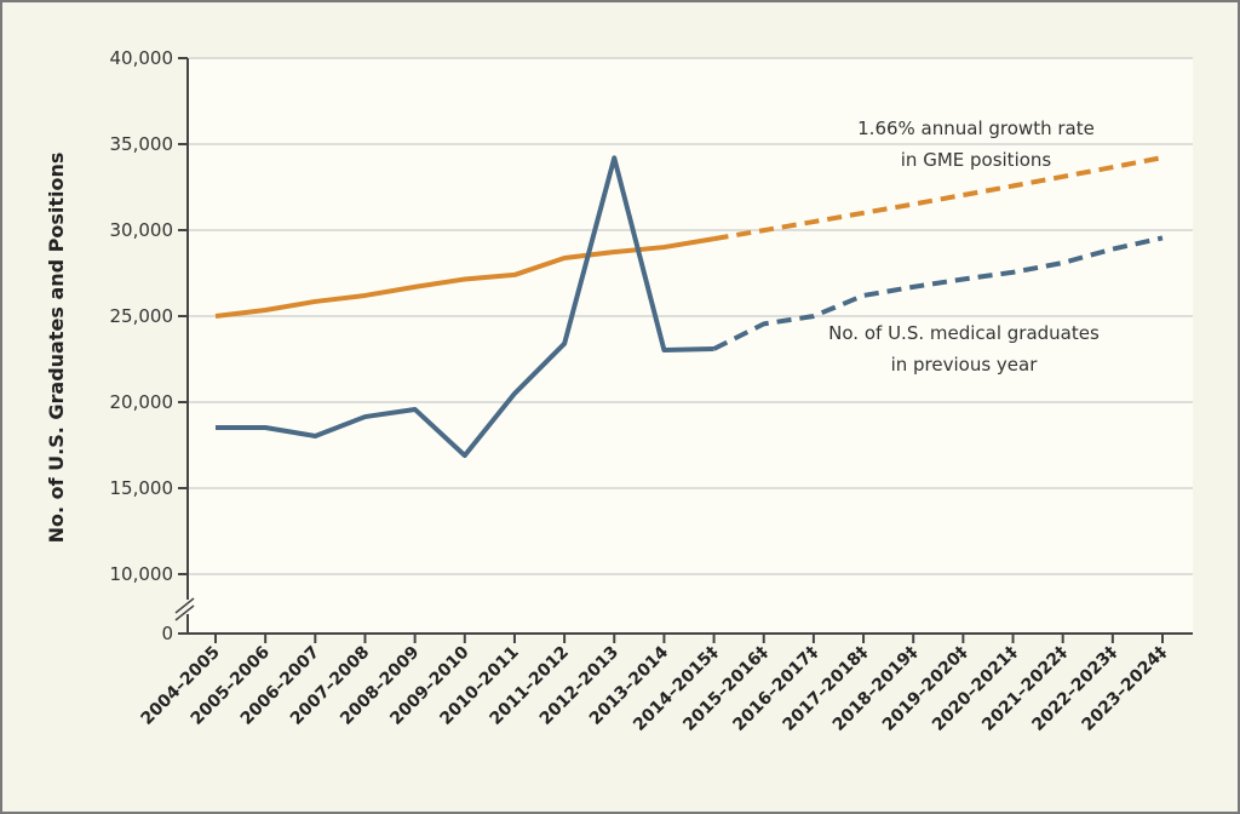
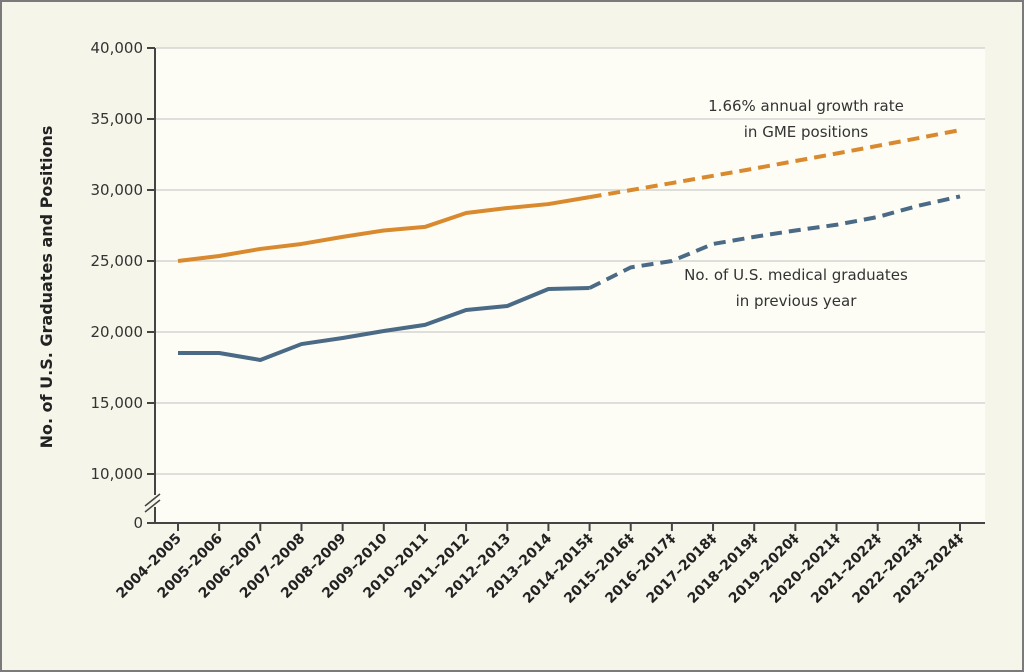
No. of U.S. medical graduates in previous year/2009–2010: 16900 -> 20100
No. of U.S. medical graduates in previous year/2011–2012: 23400 -> 21600
No. of U.S. medical graduates in previous year/2012–2013: 34200 -> 21800
